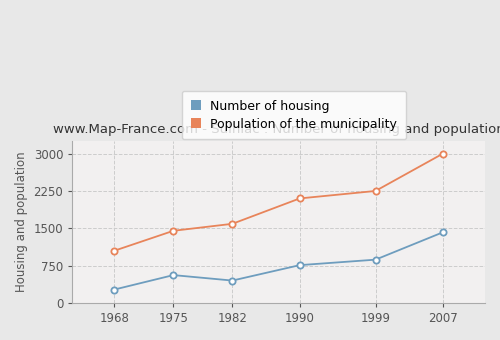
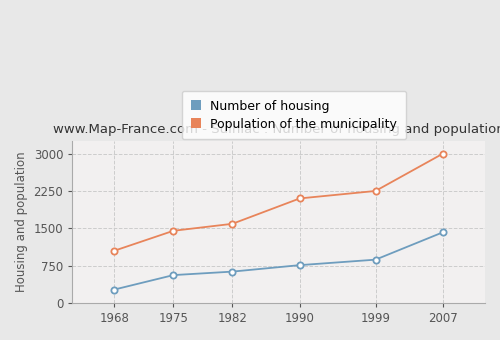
Number of housing/1982: 450 -> 630
